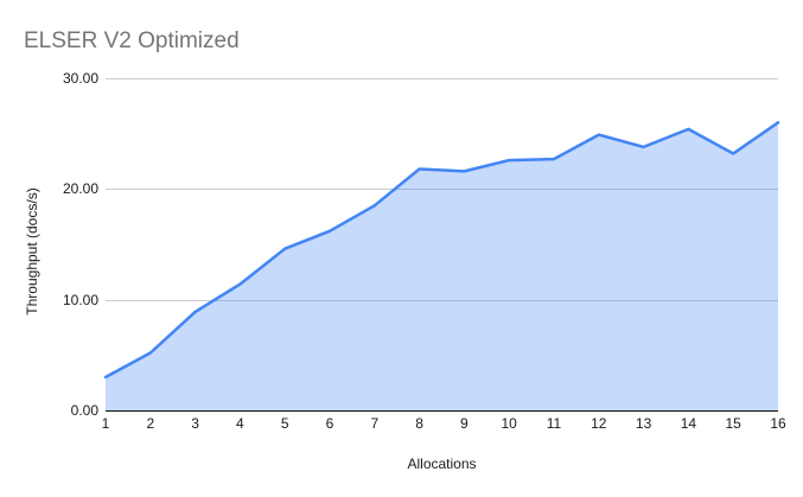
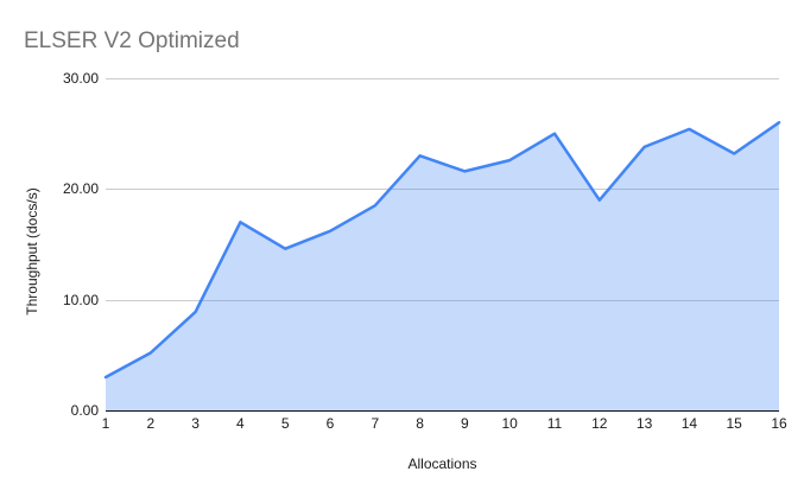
4: 11 -> 17
8: 22 -> 23
11: 23 -> 25
12: 25 -> 19
